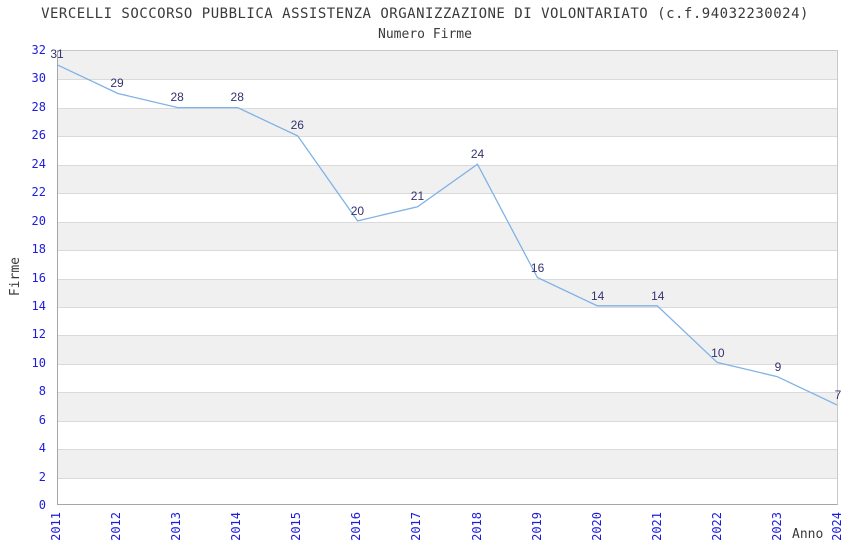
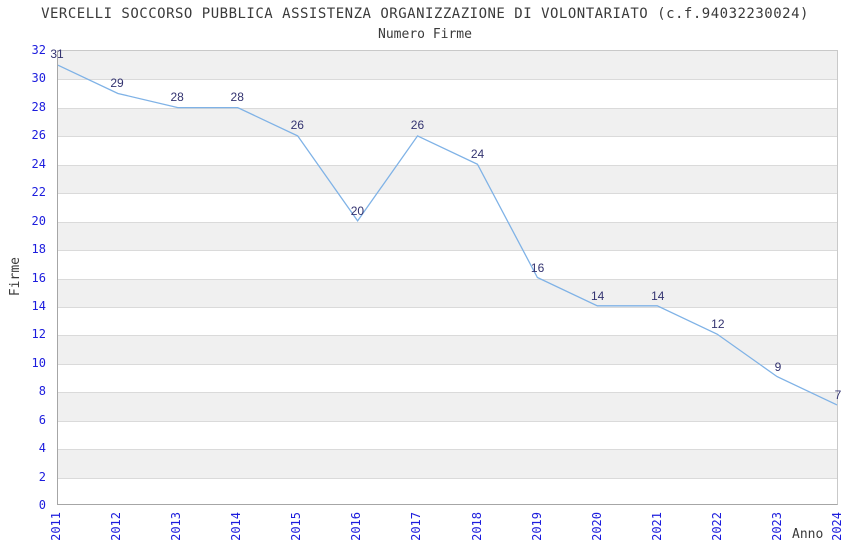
2017: 21 -> 26
2022: 10 -> 12
